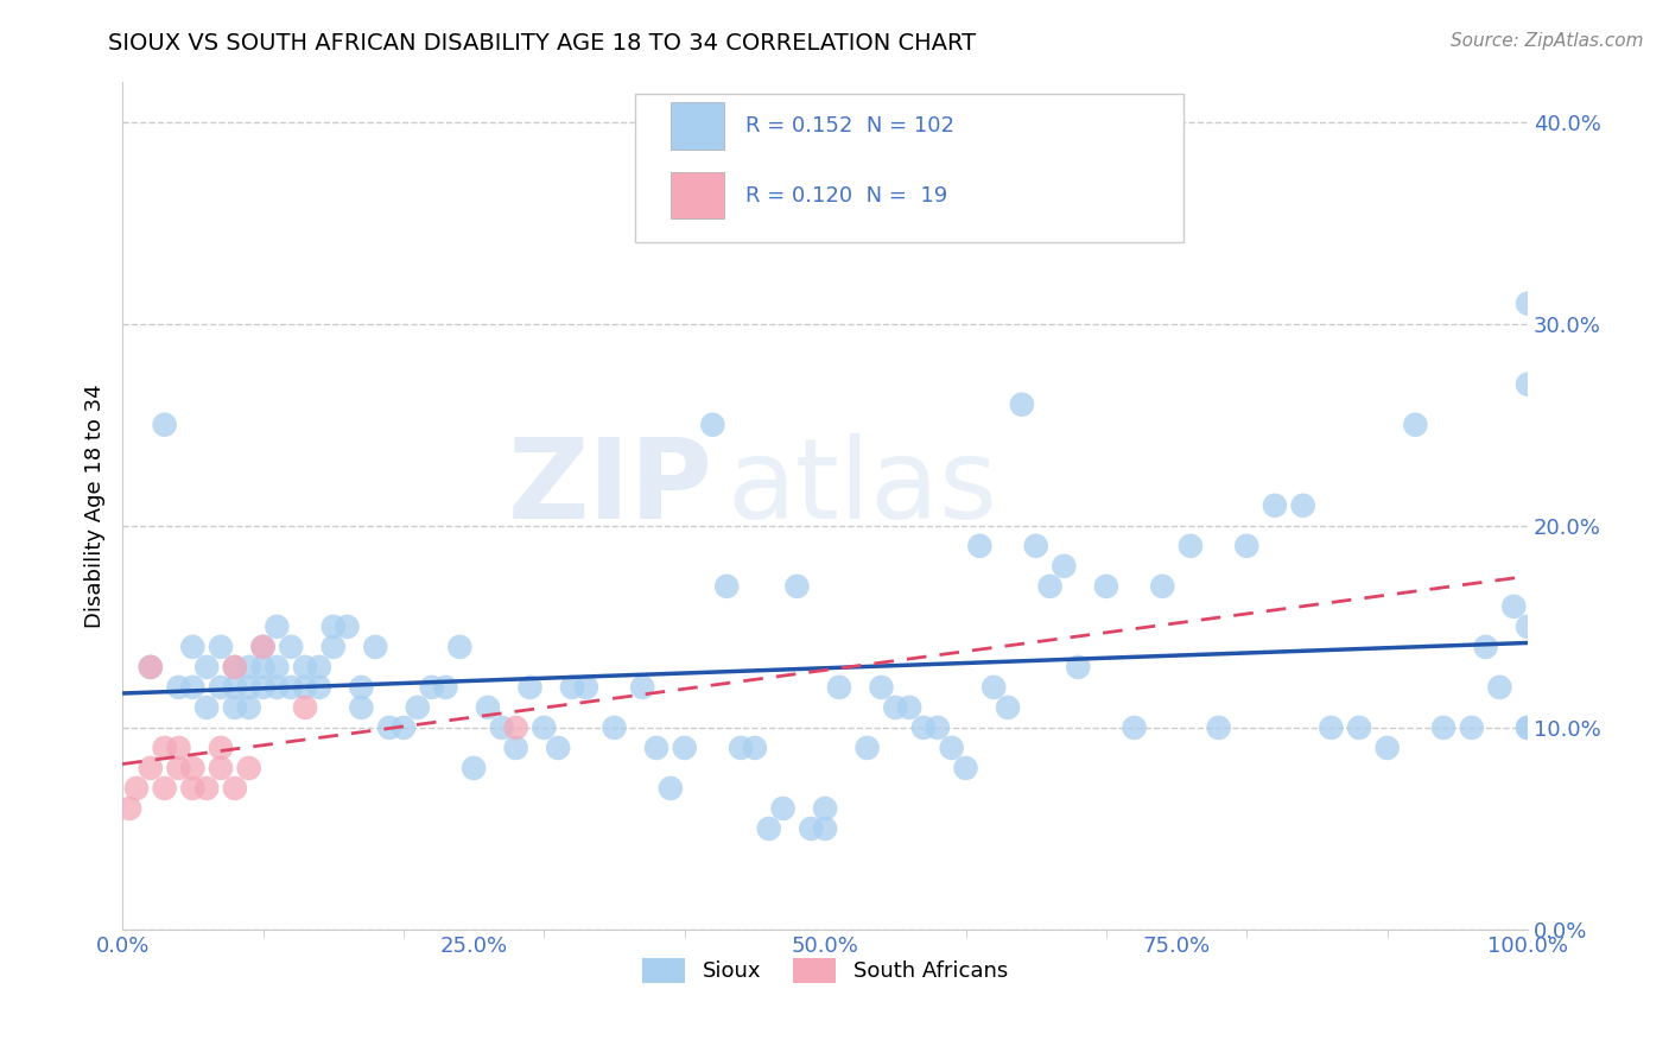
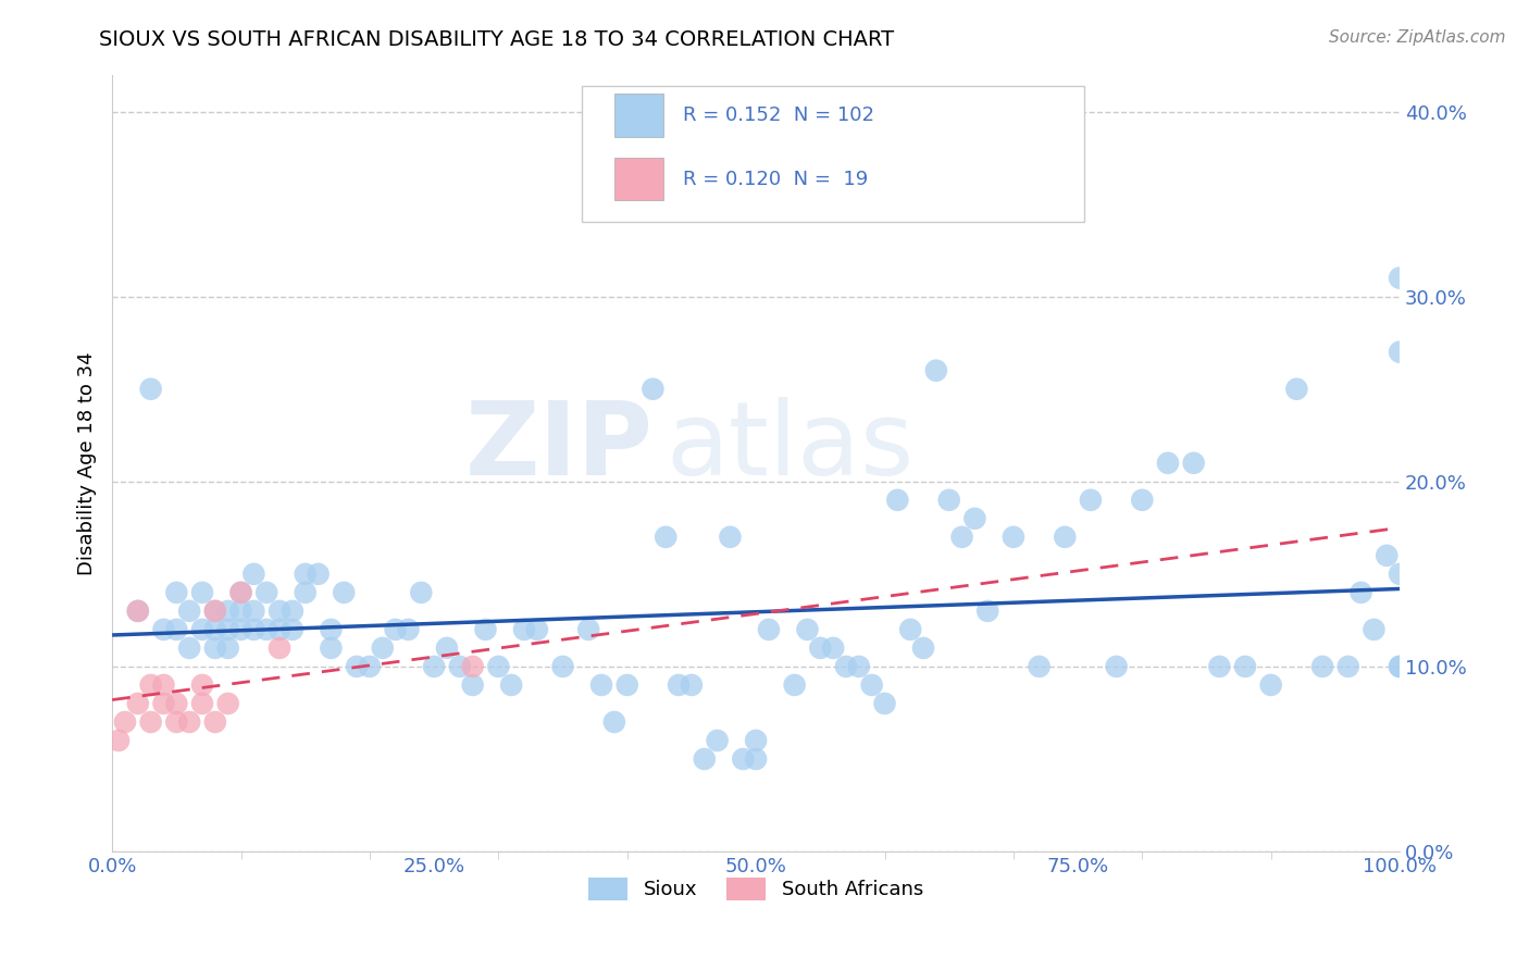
Sioux/25.0%: 8% -> 10%
